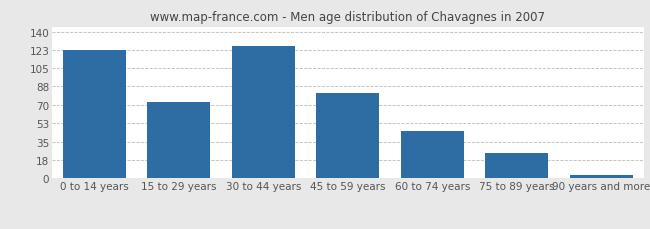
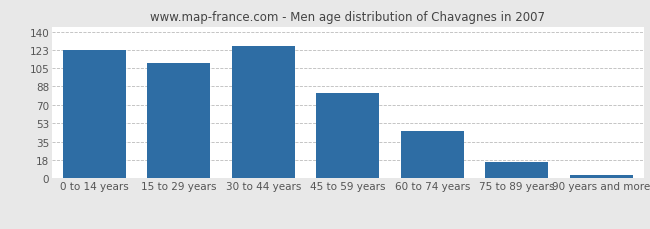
15 to 29 years: 73 -> 110
75 to 89 years: 24 -> 16
